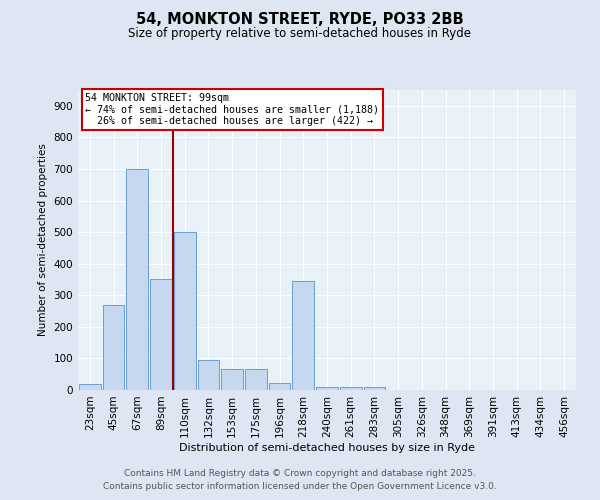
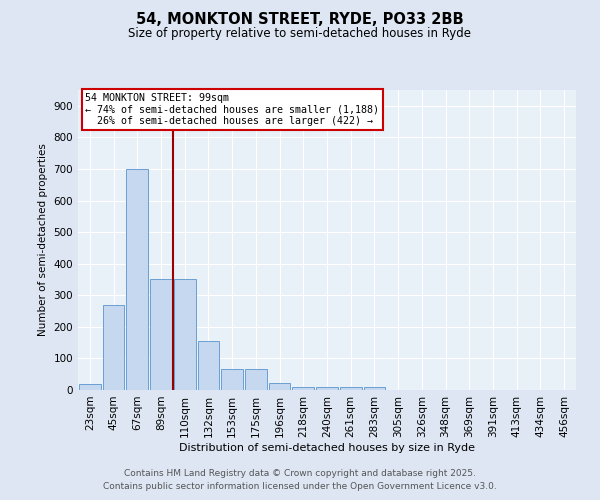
110sqm: 500 -> 350
132sqm: 95 -> 155
218sqm: 345 -> 10
